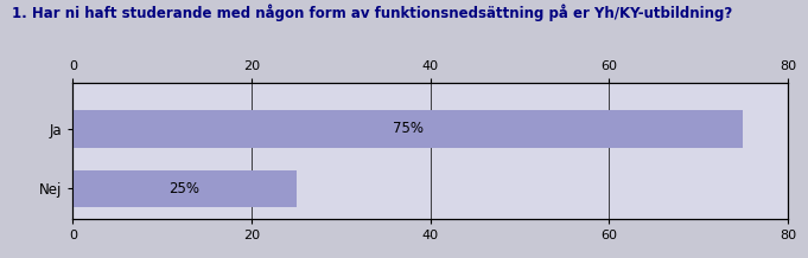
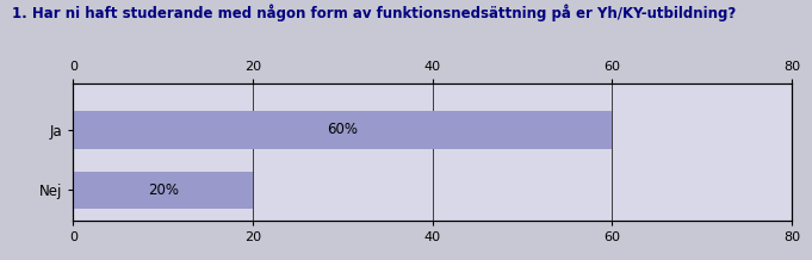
Ja: 75% -> 60%
Nej: 25% -> 20%
